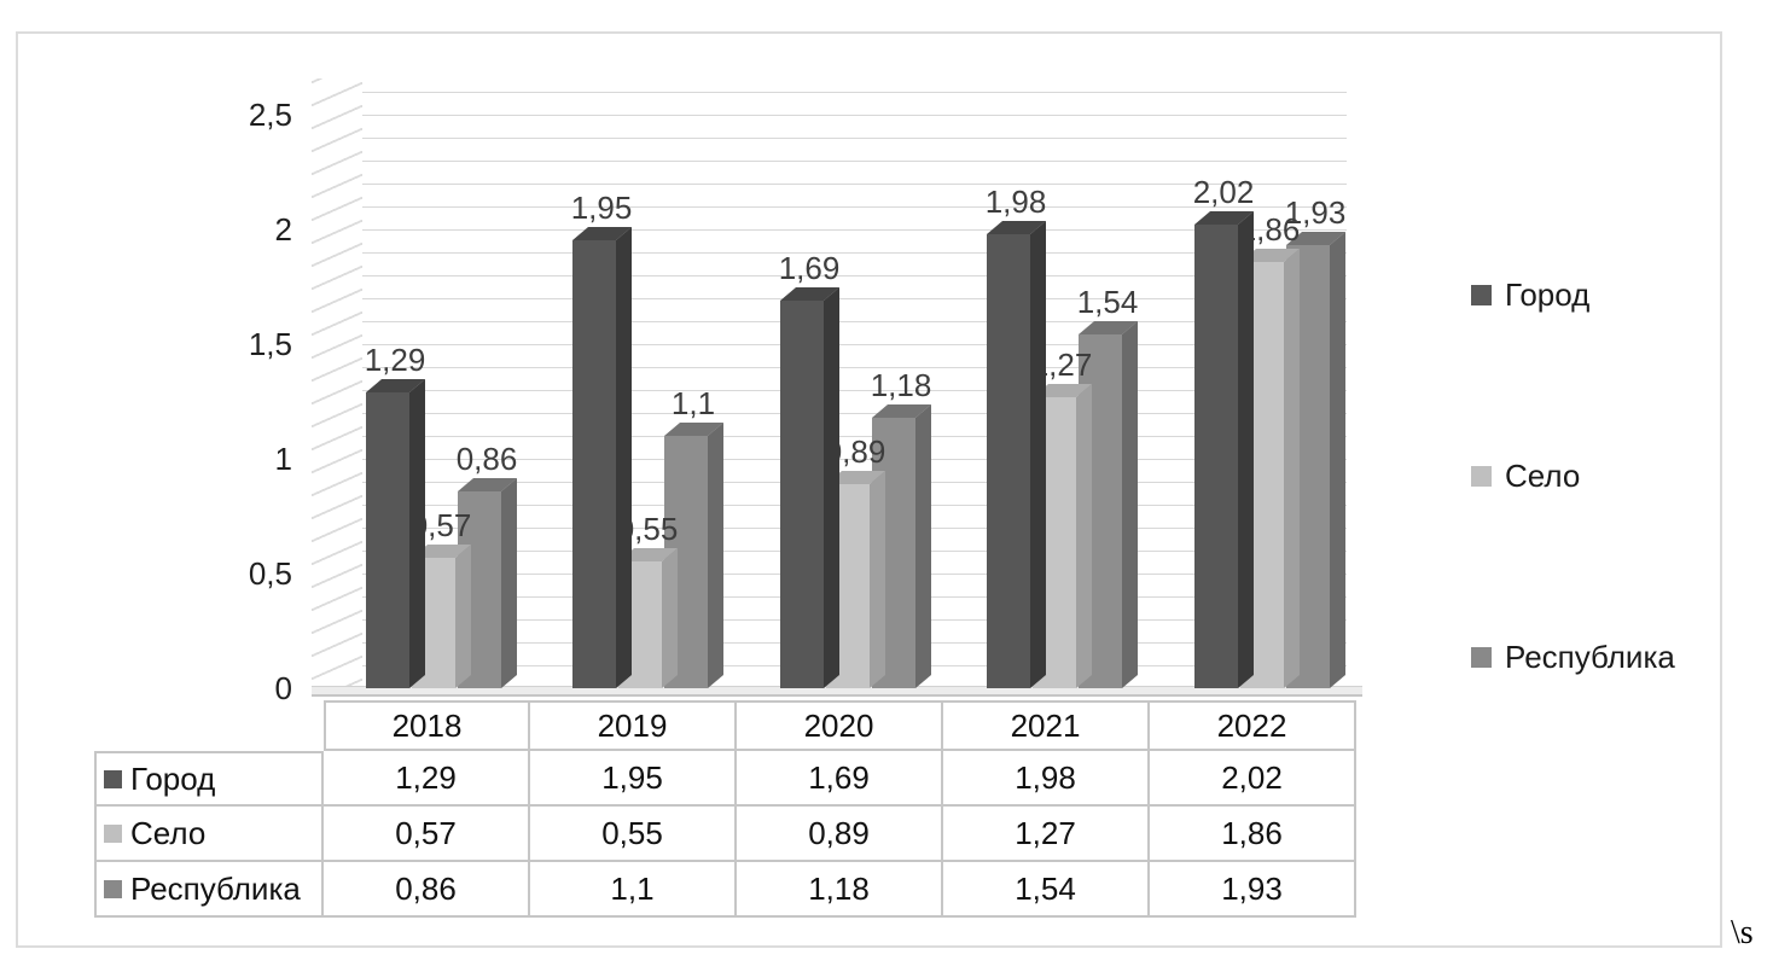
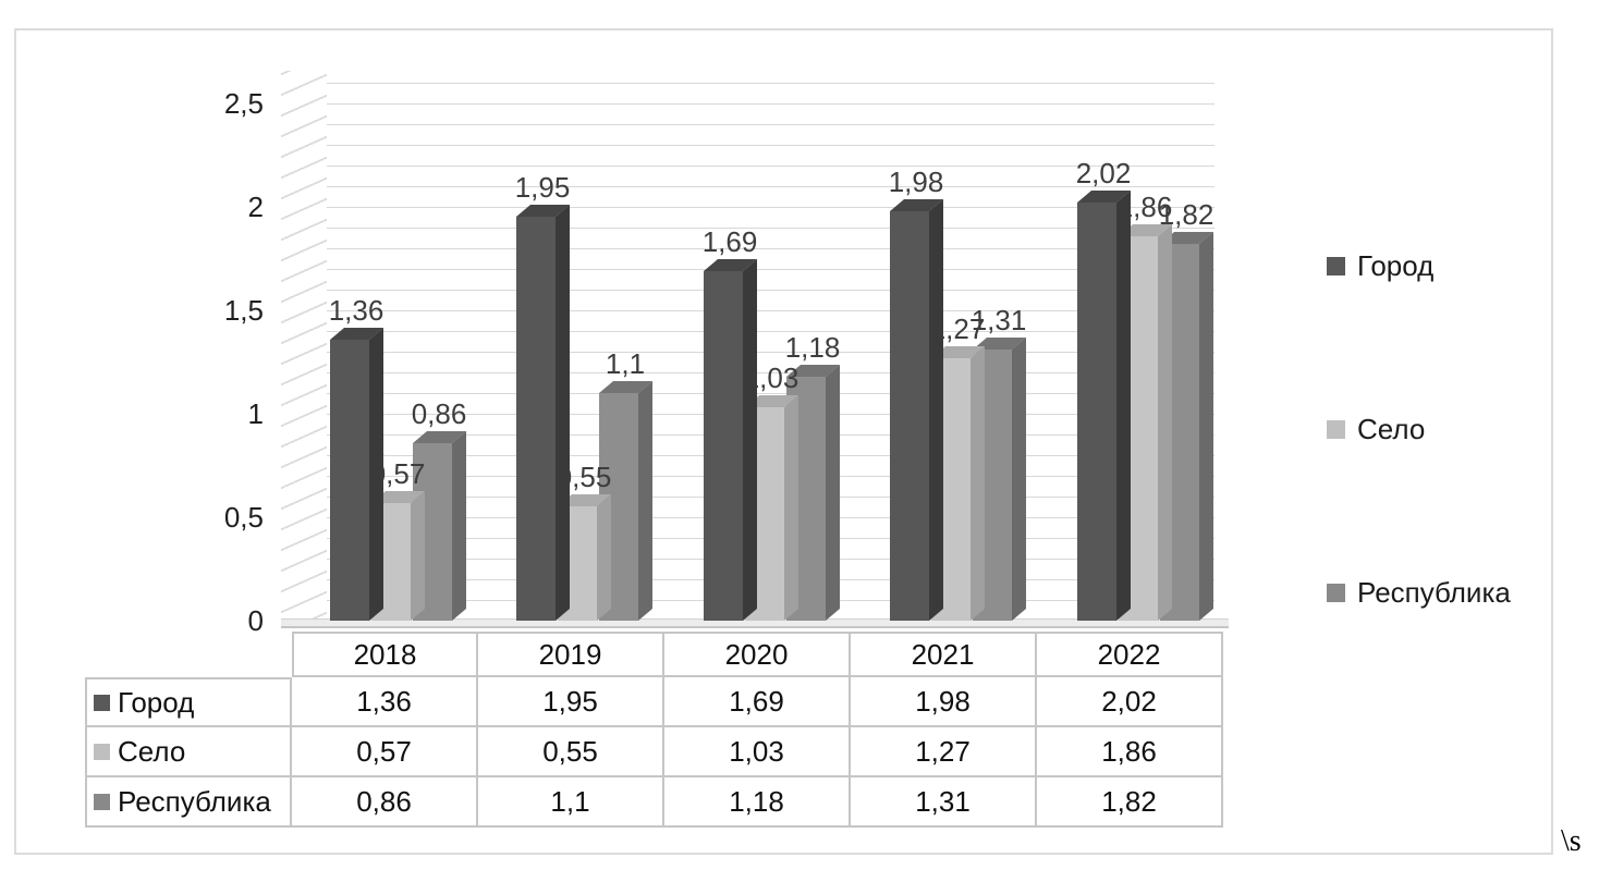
Город/2018: 1,29 -> 1,36
Село/2020: 0,89 -> 1,03
Республика/2021: 1,54 -> 1,31
Республика/2022: 1,93 -> 1,82
